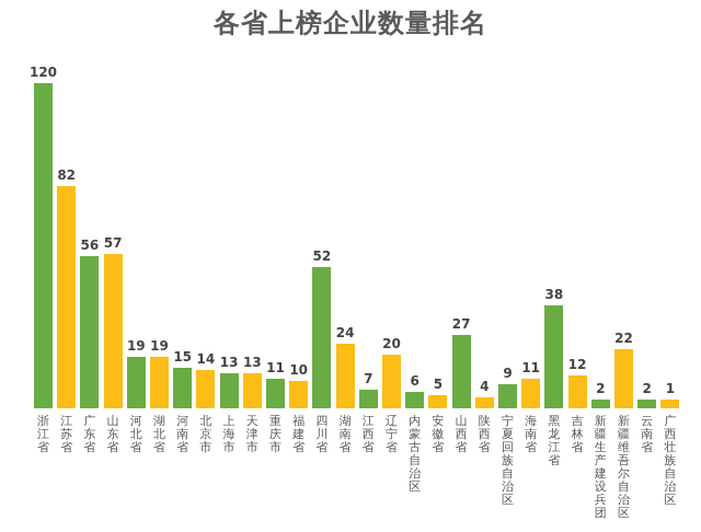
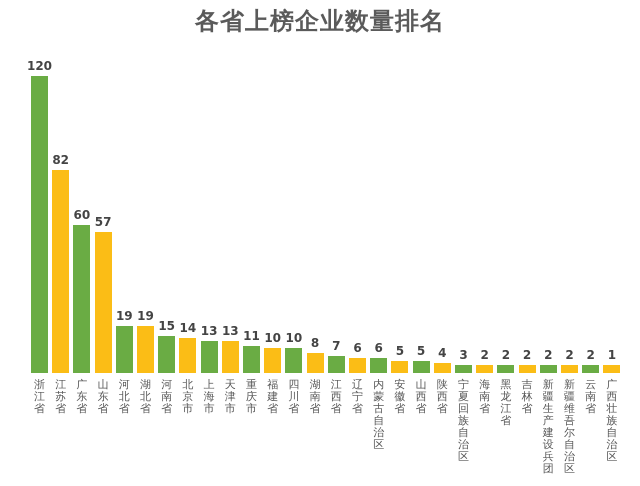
广东省: 56 -> 60
四川省: 52 -> 10
湖南省: 24 -> 8
辽宁省: 20 -> 6
山西省: 27 -> 5
宁夏回族自治区: 9 -> 3
海南省: 11 -> 2
黑龙江省: 38 -> 2
吉林省: 12 -> 2
新疆维吾尔自治区: 22 -> 2
